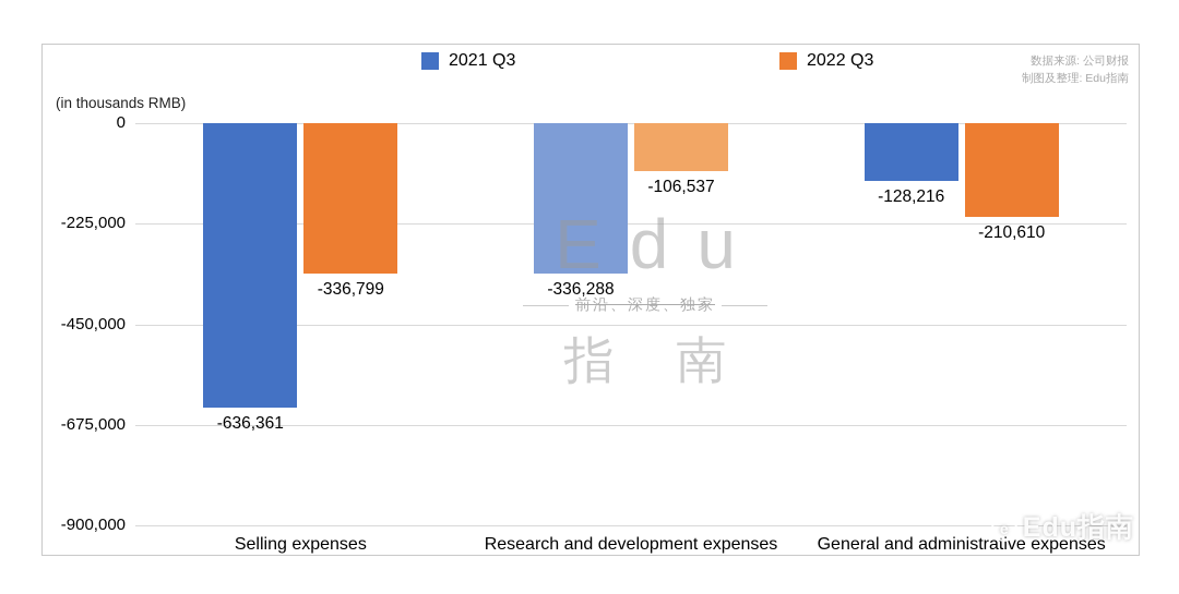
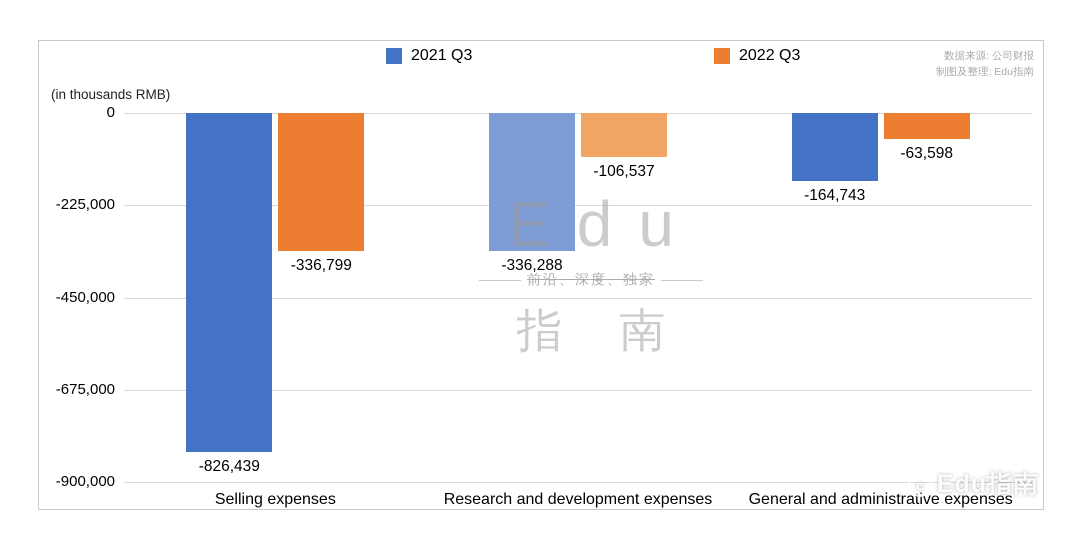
2021 Q3/Selling expenses: -636,361 -> -826,439
2021 Q3/General and administrative expenses: -128,216 -> -164,743
2022 Q3/General and administrative expenses: -210,610 -> -63,598
